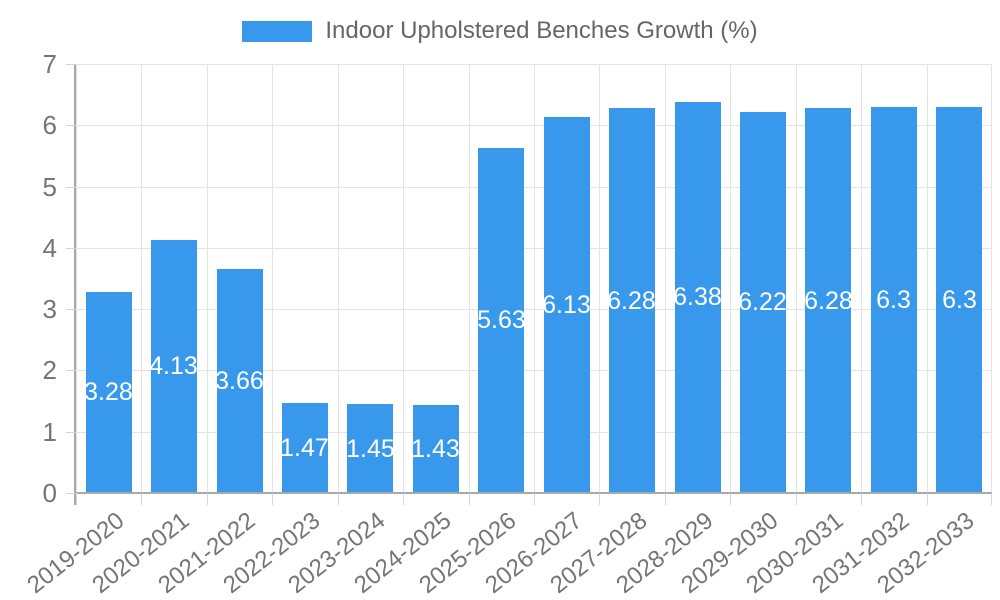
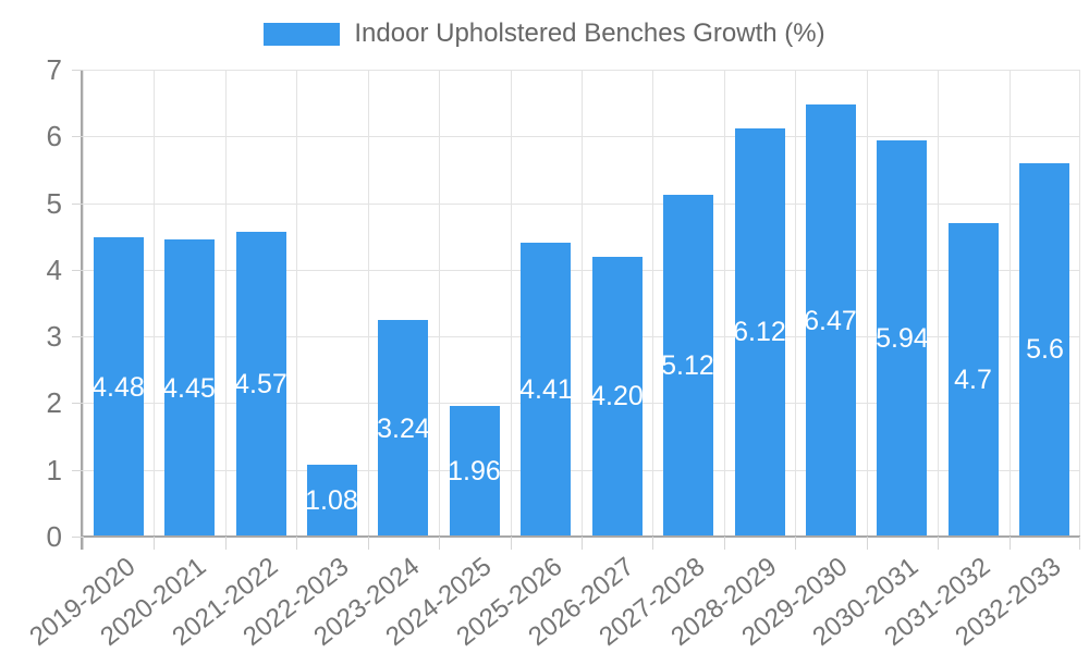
2019-2020: 3.28 -> 4.48
2020-2021: 4.13 -> 4.45
2021-2022: 3.66 -> 4.57
2022-2023: 1.47 -> 1.08
2023-2024: 1.45 -> 3.24
2024-2025: 1.43 -> 1.96
2025-2026: 5.63 -> 4.41
2026-2027: 6.13 -> 4.20
2027-2028: 6.28 -> 5.12
2028-2029: 6.38 -> 6.12
2029-2030: 6.22 -> 6.47
2030-2031: 6.28 -> 5.94
2031-2032: 6.3 -> 4.7
2032-2033: 6.3 -> 5.6
